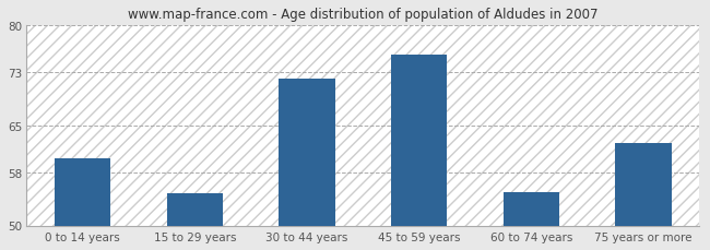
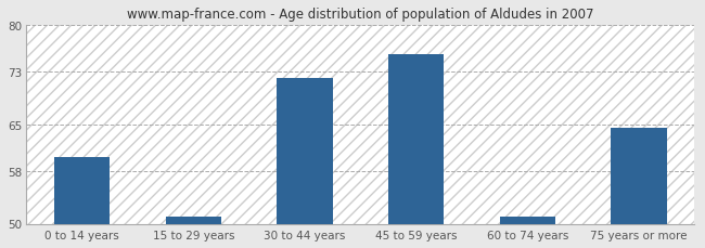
15 to 29 years: 54.8 -> 51.0
60 to 74 years: 55.0 -> 51.0
75 years or more: 62.4 -> 64.5
